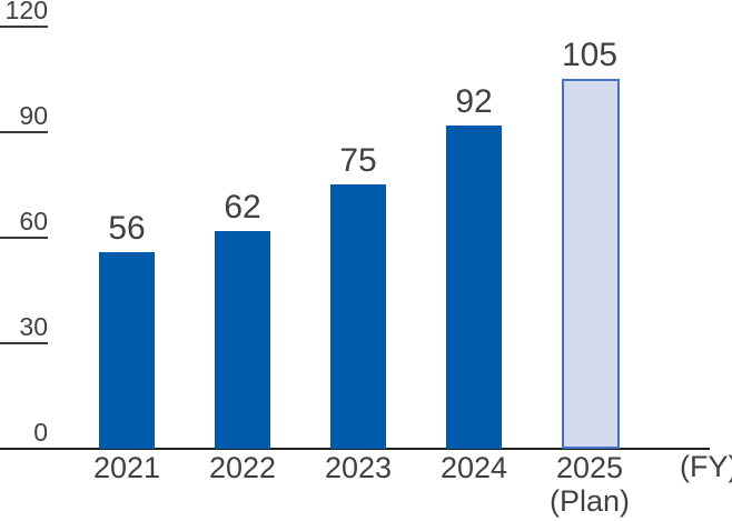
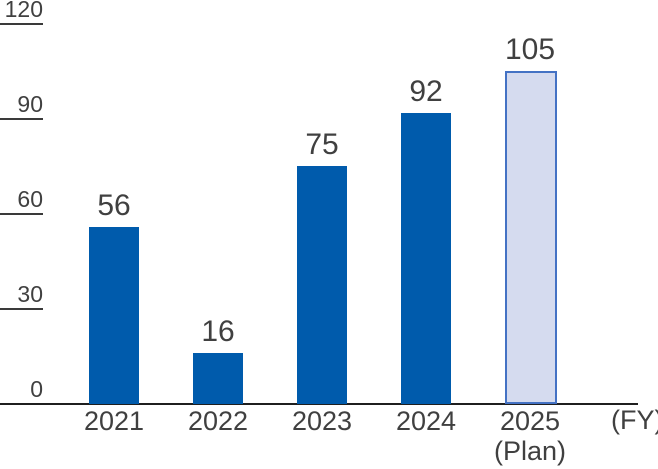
2022: 62 -> 16
